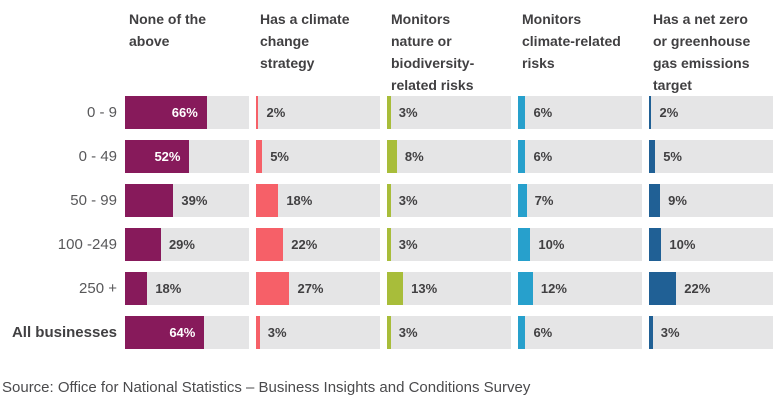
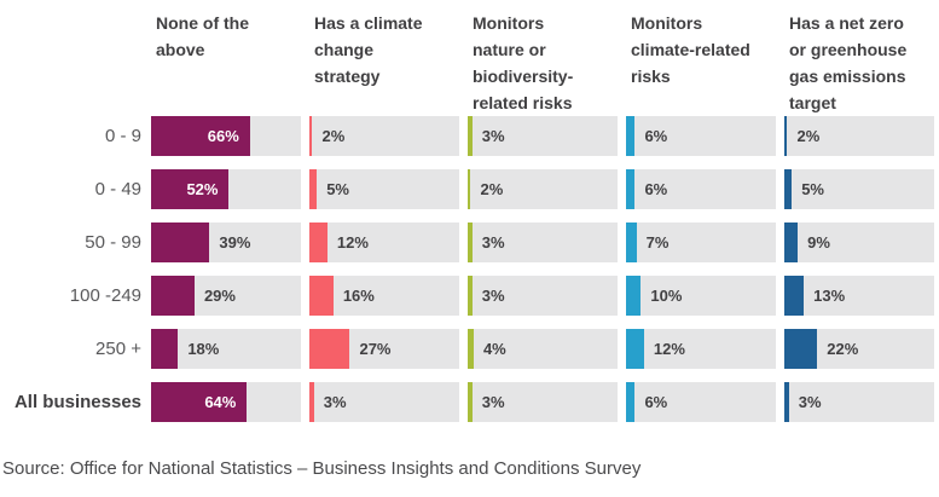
Monitors nature or biodiversity-related risks/0 - 49: 8% -> 2%
Has a climate change strategy/50 - 99: 18% -> 12%
Has a climate change strategy/100 -249: 22% -> 16%
Has a net zero or greenhouse gas emissions target/100 -249: 10% -> 13%
Monitors nature or biodiversity-related risks/250 +: 13% -> 4%
